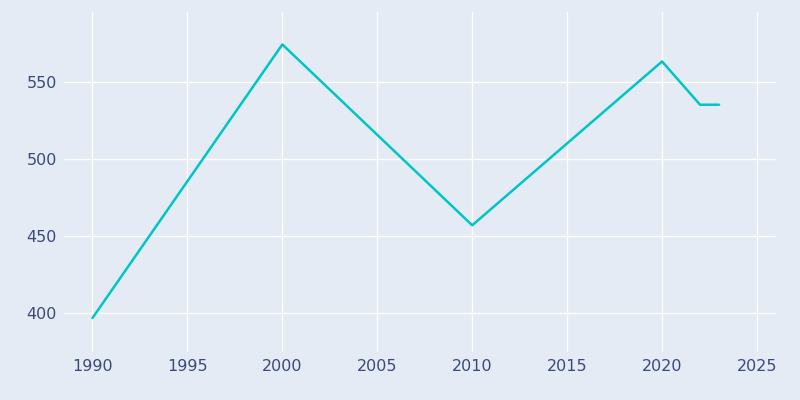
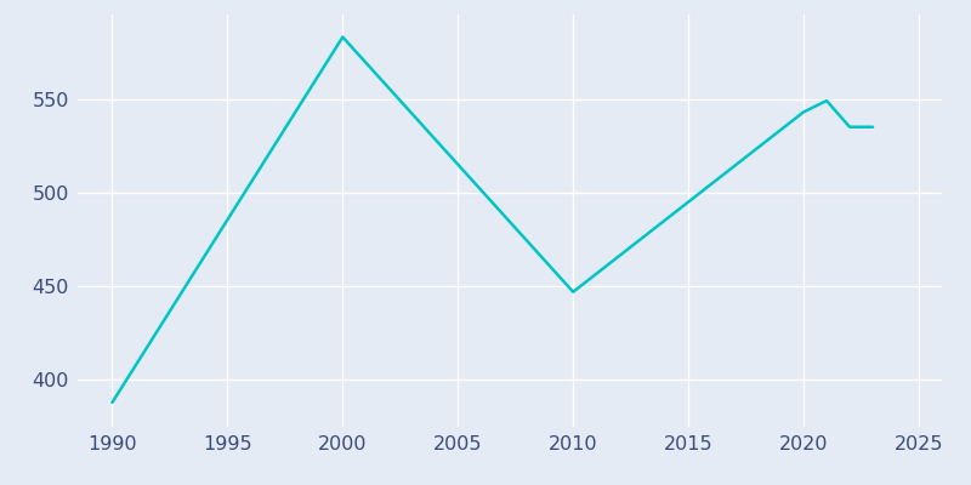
1990: 397 -> 388
2000: 574 -> 583
2010: 457 -> 447
2020: 563 -> 543
